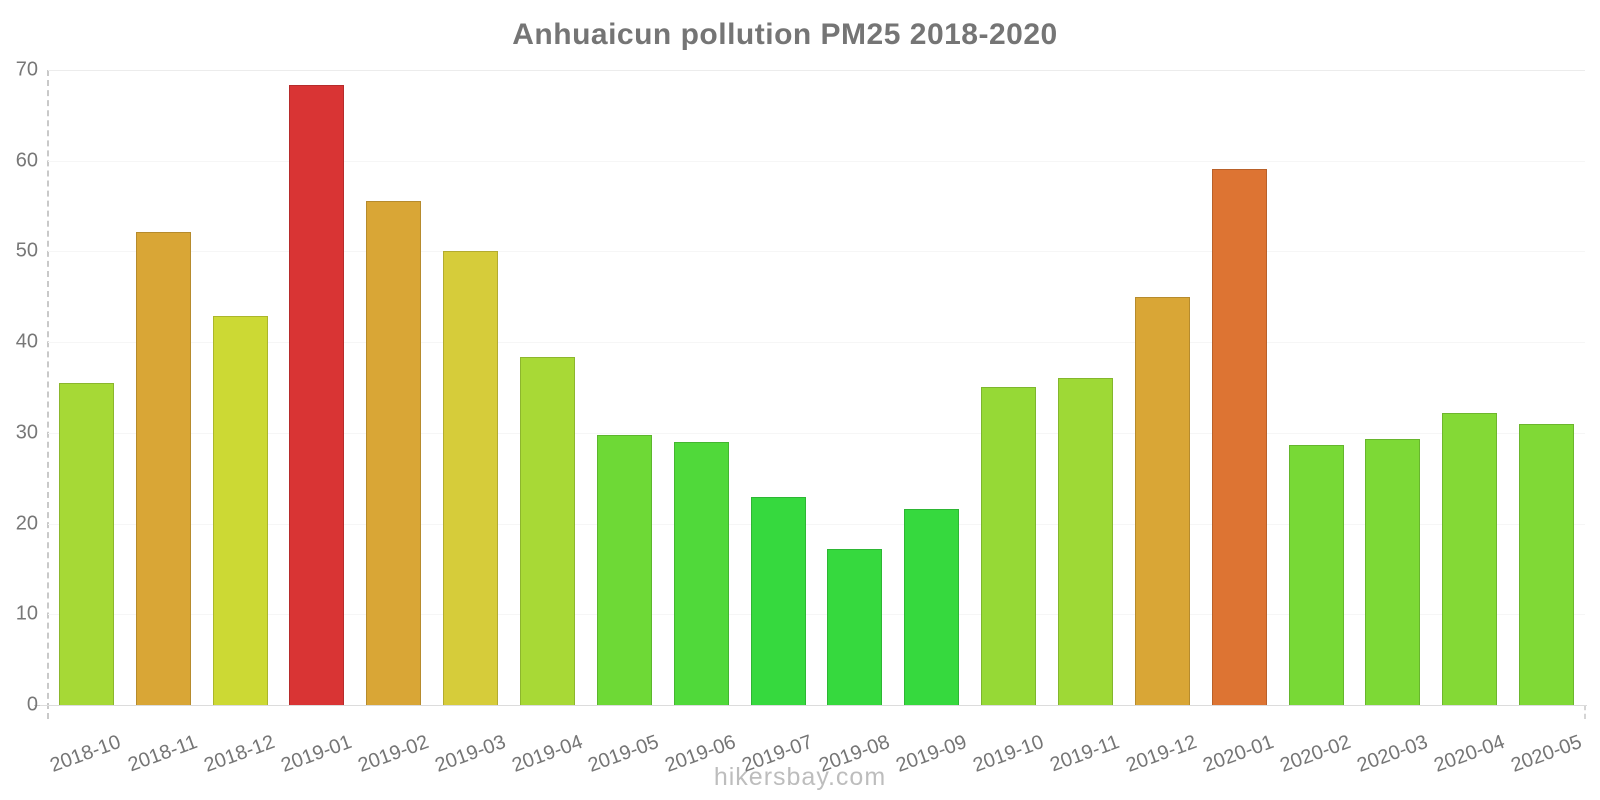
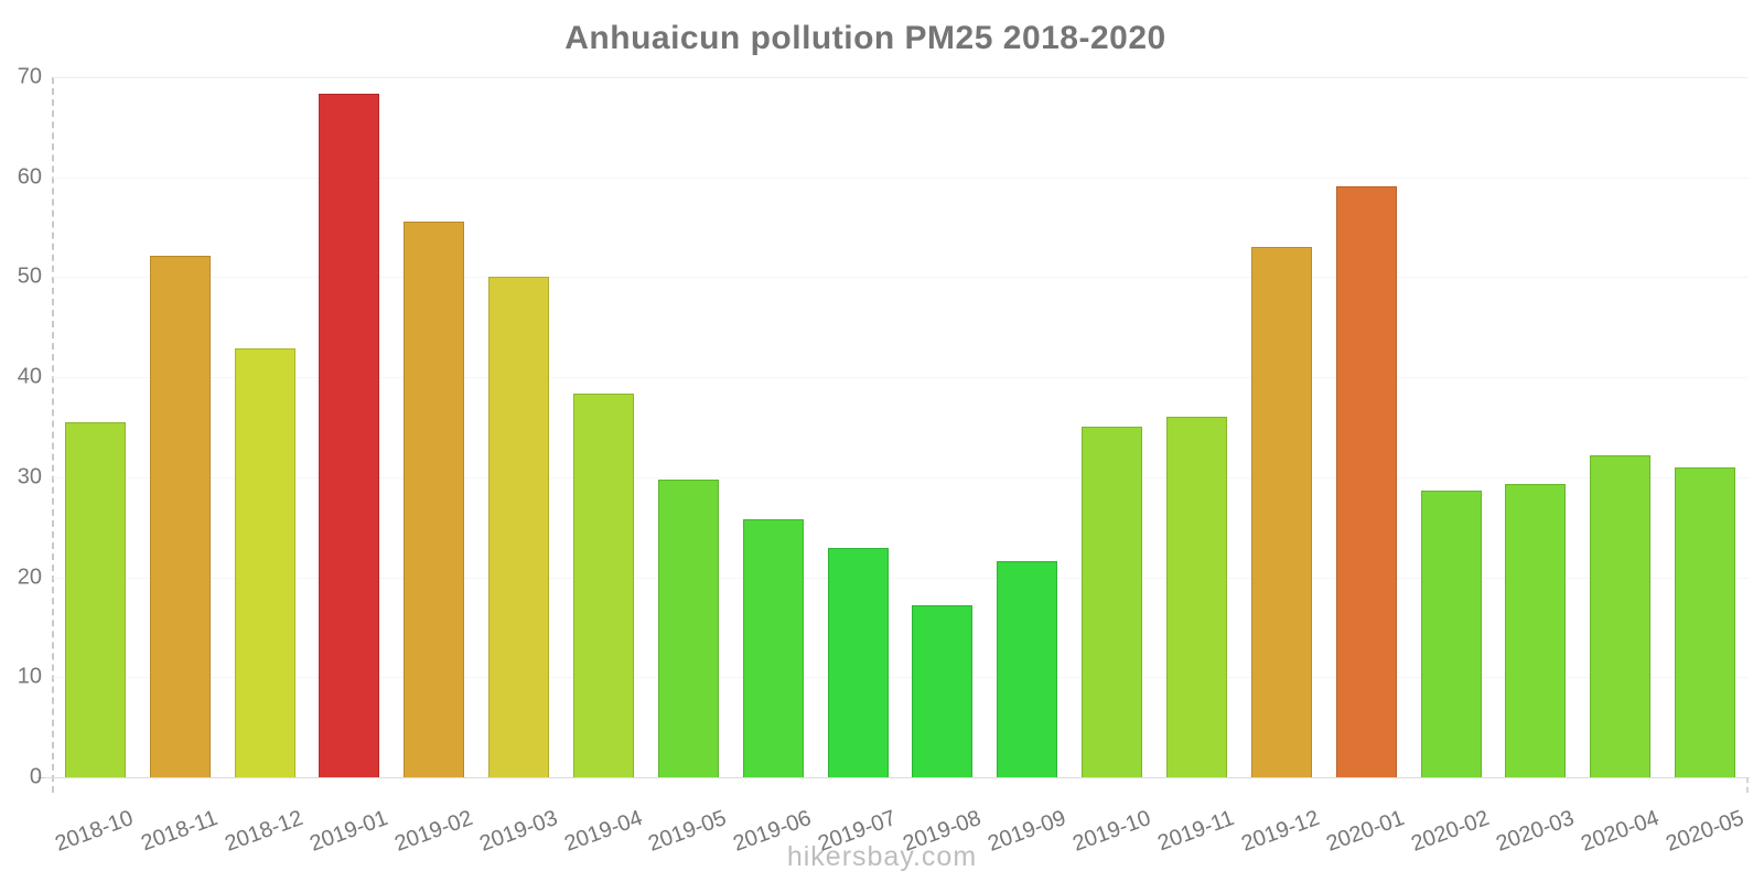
2019-06: 29 -> 26
2019-12: 45 -> 53
